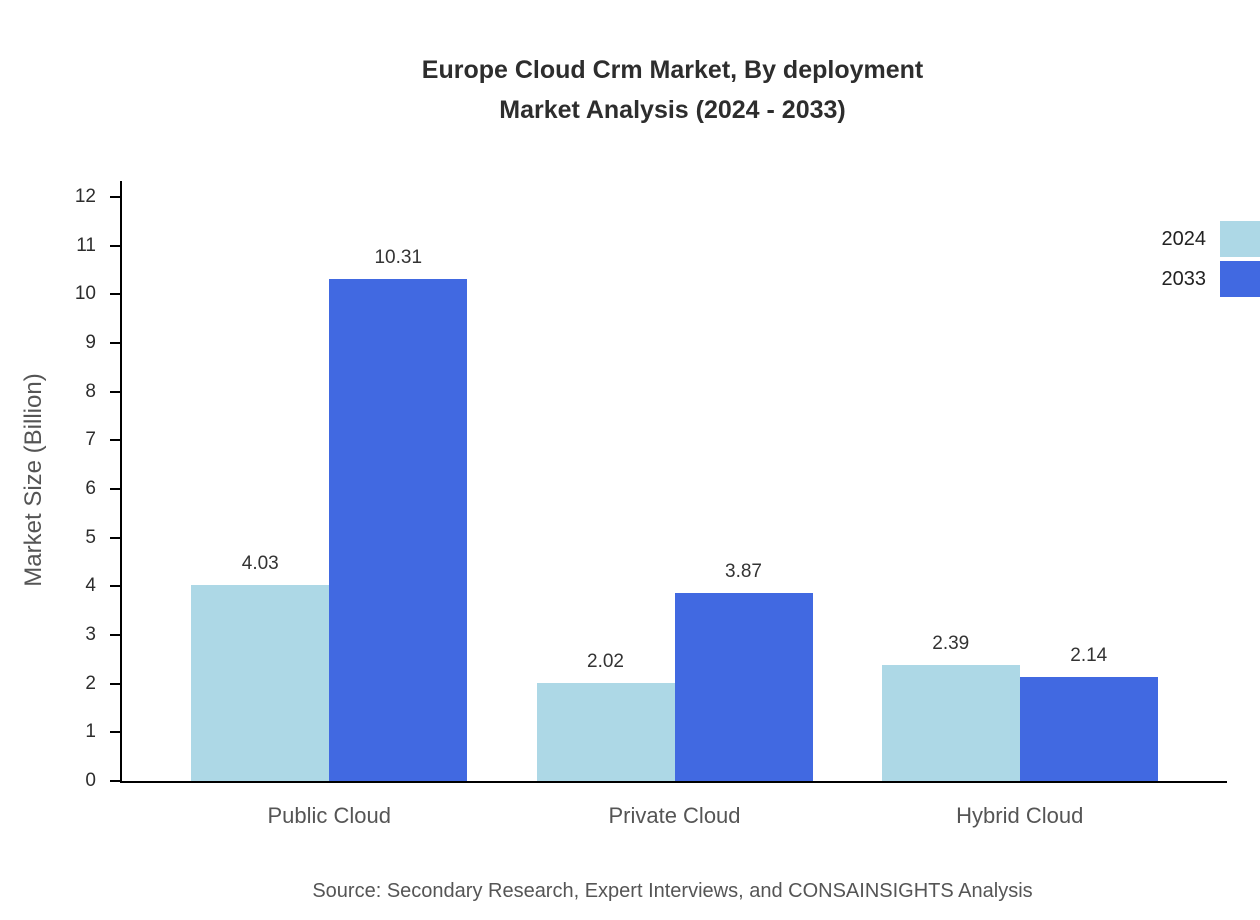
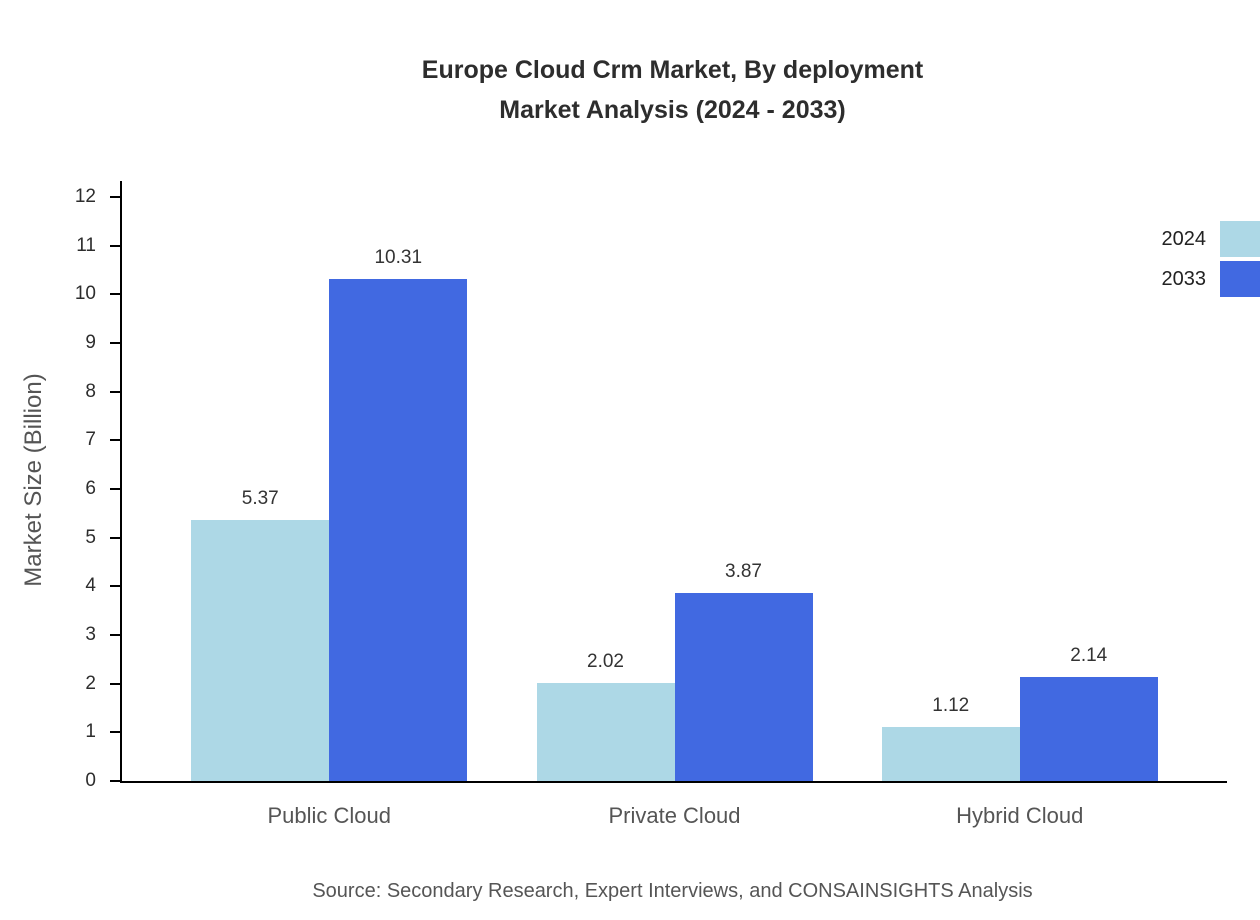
2024/Public Cloud: 4.03 -> 5.37
2024/Hybrid Cloud: 2.39 -> 1.12
